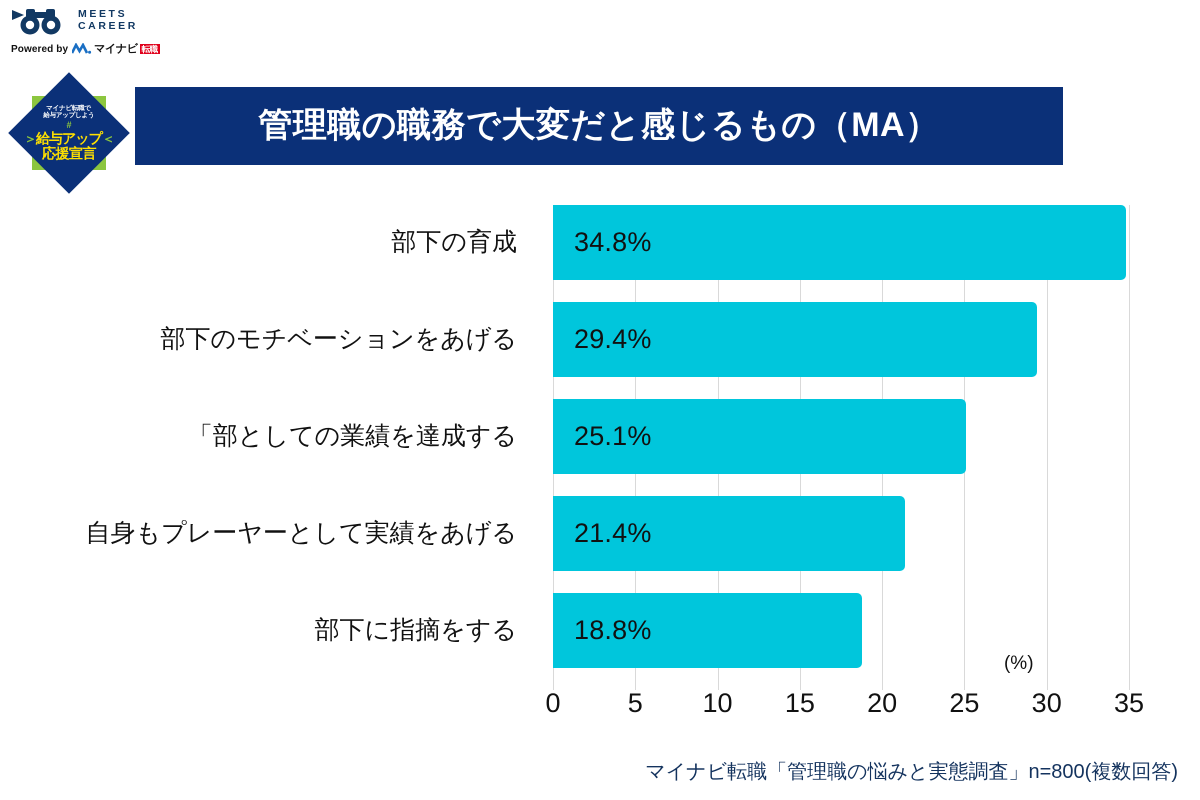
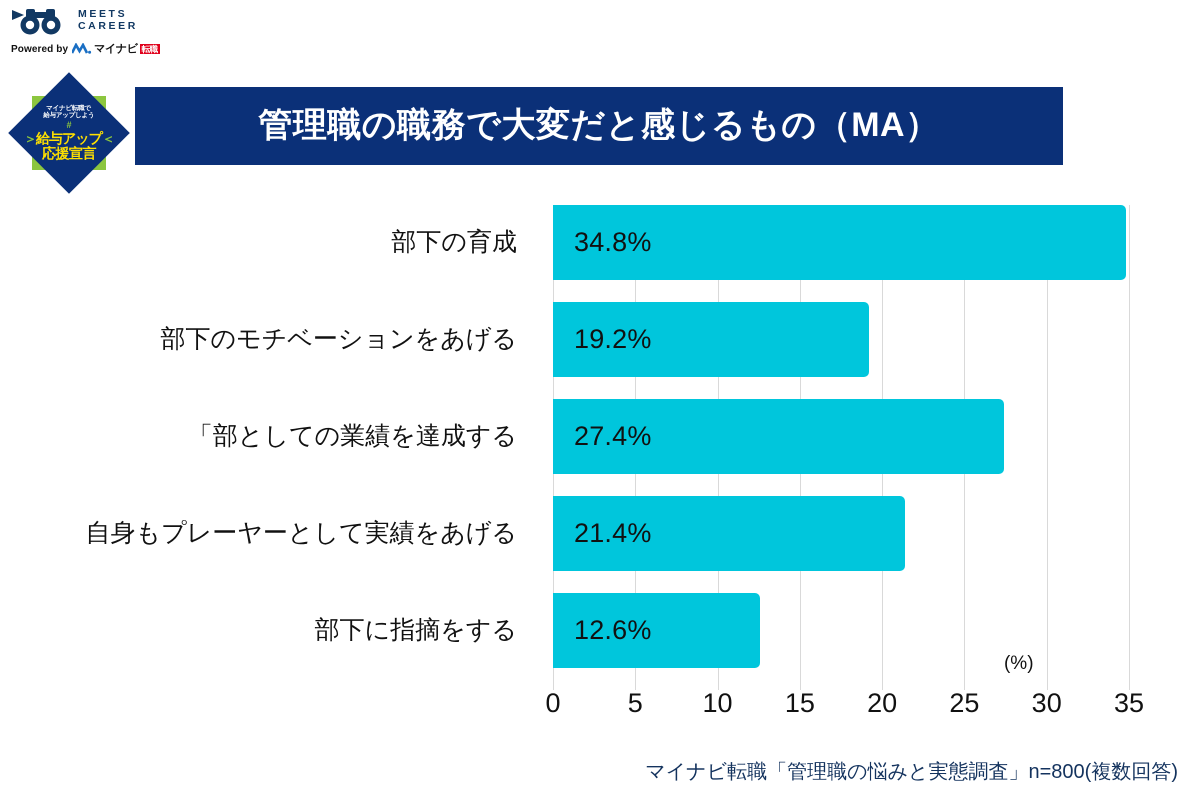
部下のモチベーションをあげる: 29.4% -> 19.2%
「部としての業績を達成する: 25.1% -> 27.4%
部下に指摘をする: 18.8% -> 12.6%
